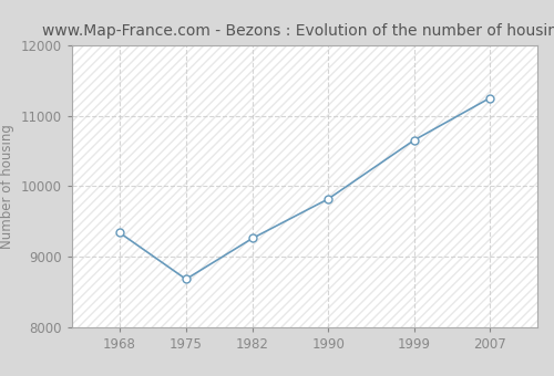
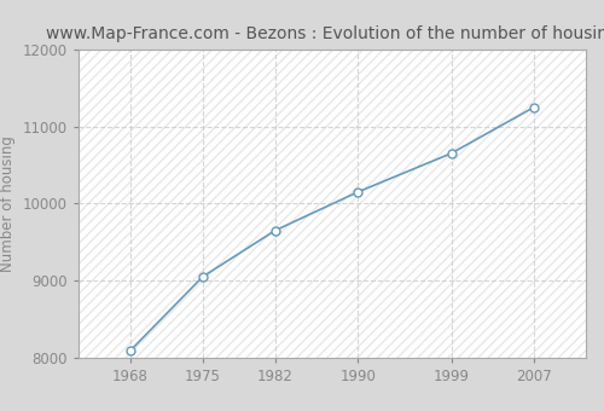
1968: 9340 -> 8090
1975: 8680 -> 9050
1982: 9260 -> 9650
1990: 9820 -> 10150
